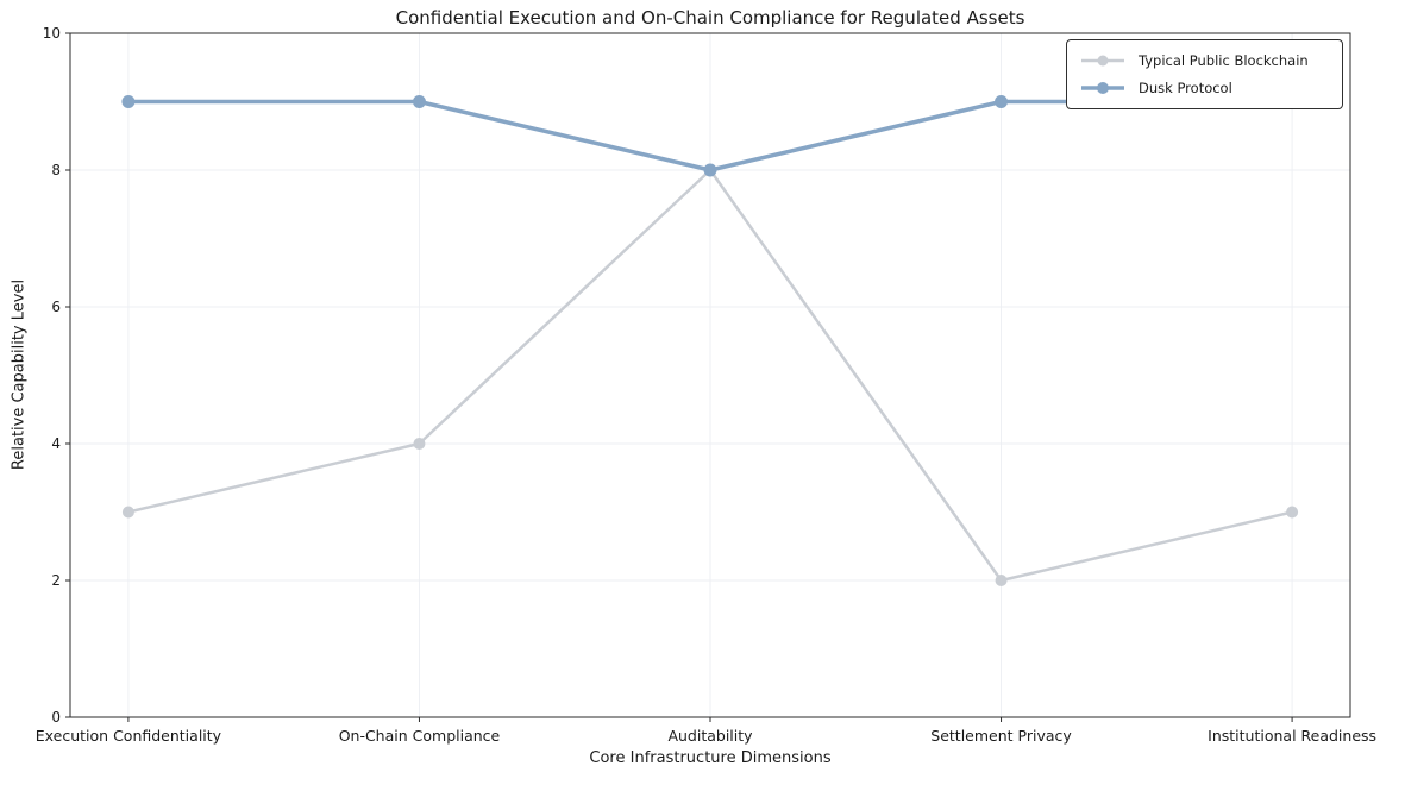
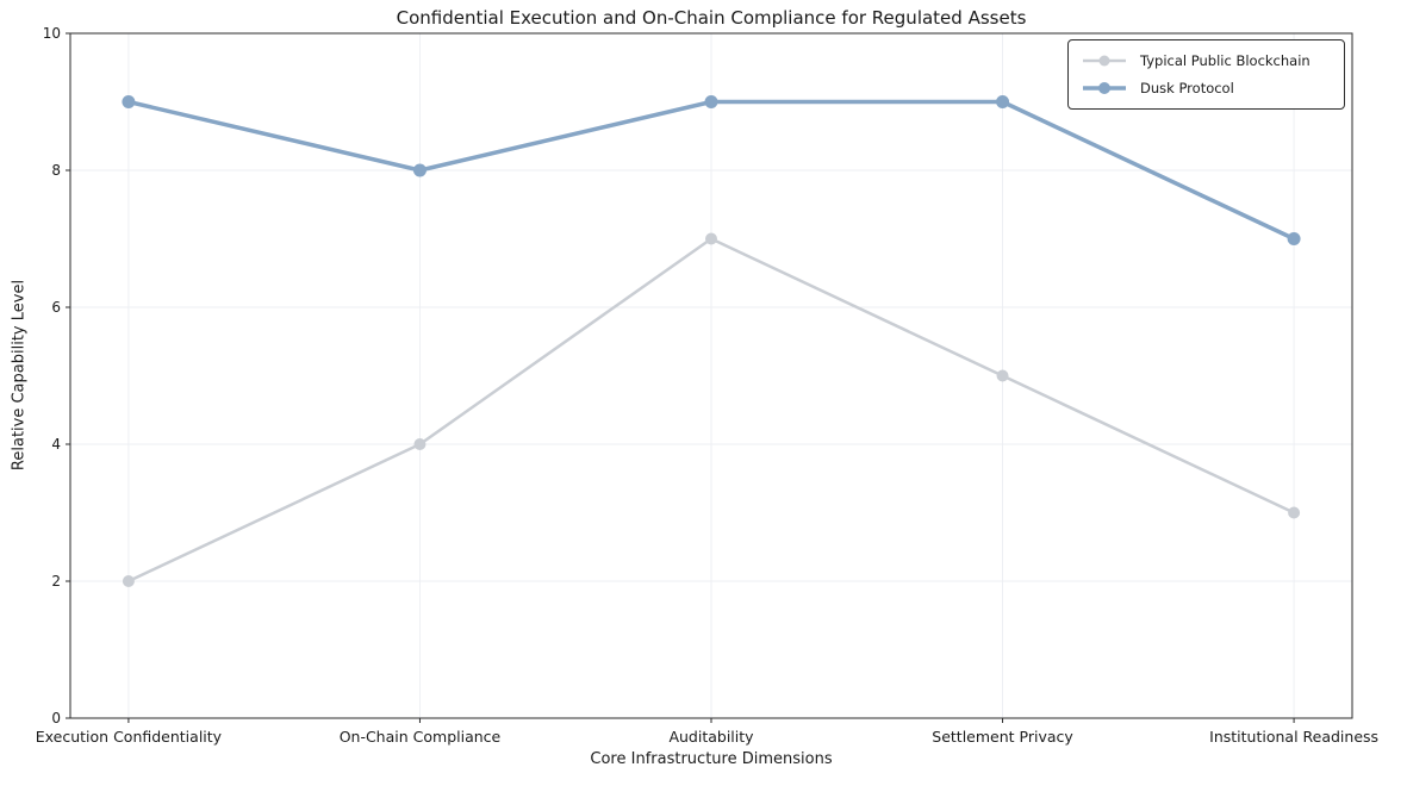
Typical Public Blockchain/Execution Confidentiality: 3 -> 2
Dusk Protocol/On-Chain Compliance: 9 -> 8
Typical Public Blockchain/Auditability: 8 -> 7
Dusk Protocol/Auditability: 8 -> 9
Typical Public Blockchain/Settlement Privacy: 2 -> 5
Dusk Protocol/Institutional Readiness: 9 -> 7
